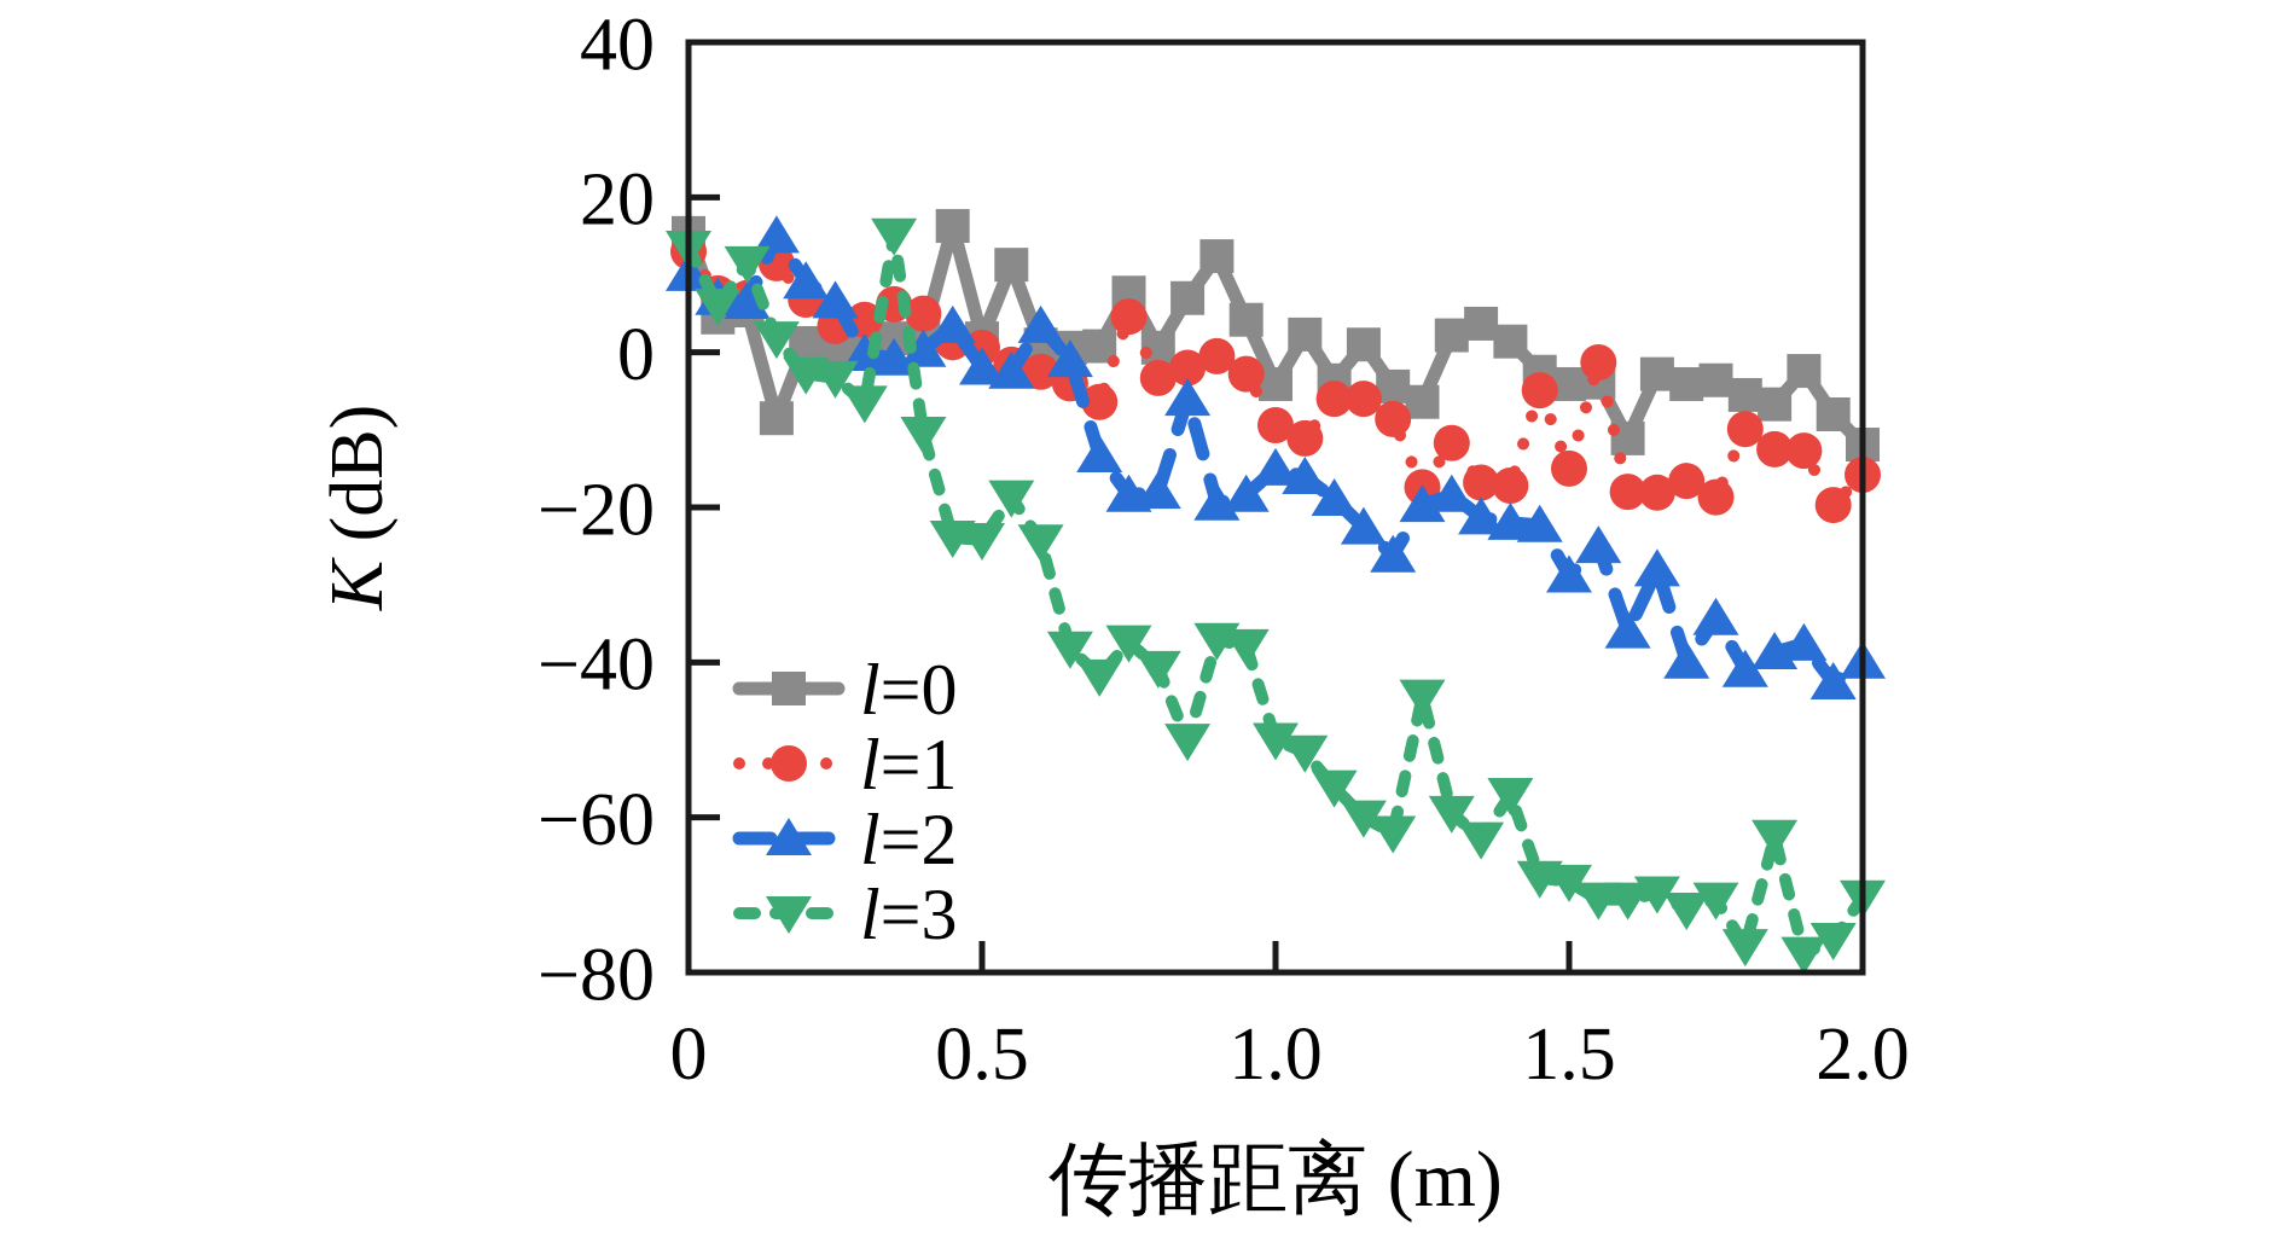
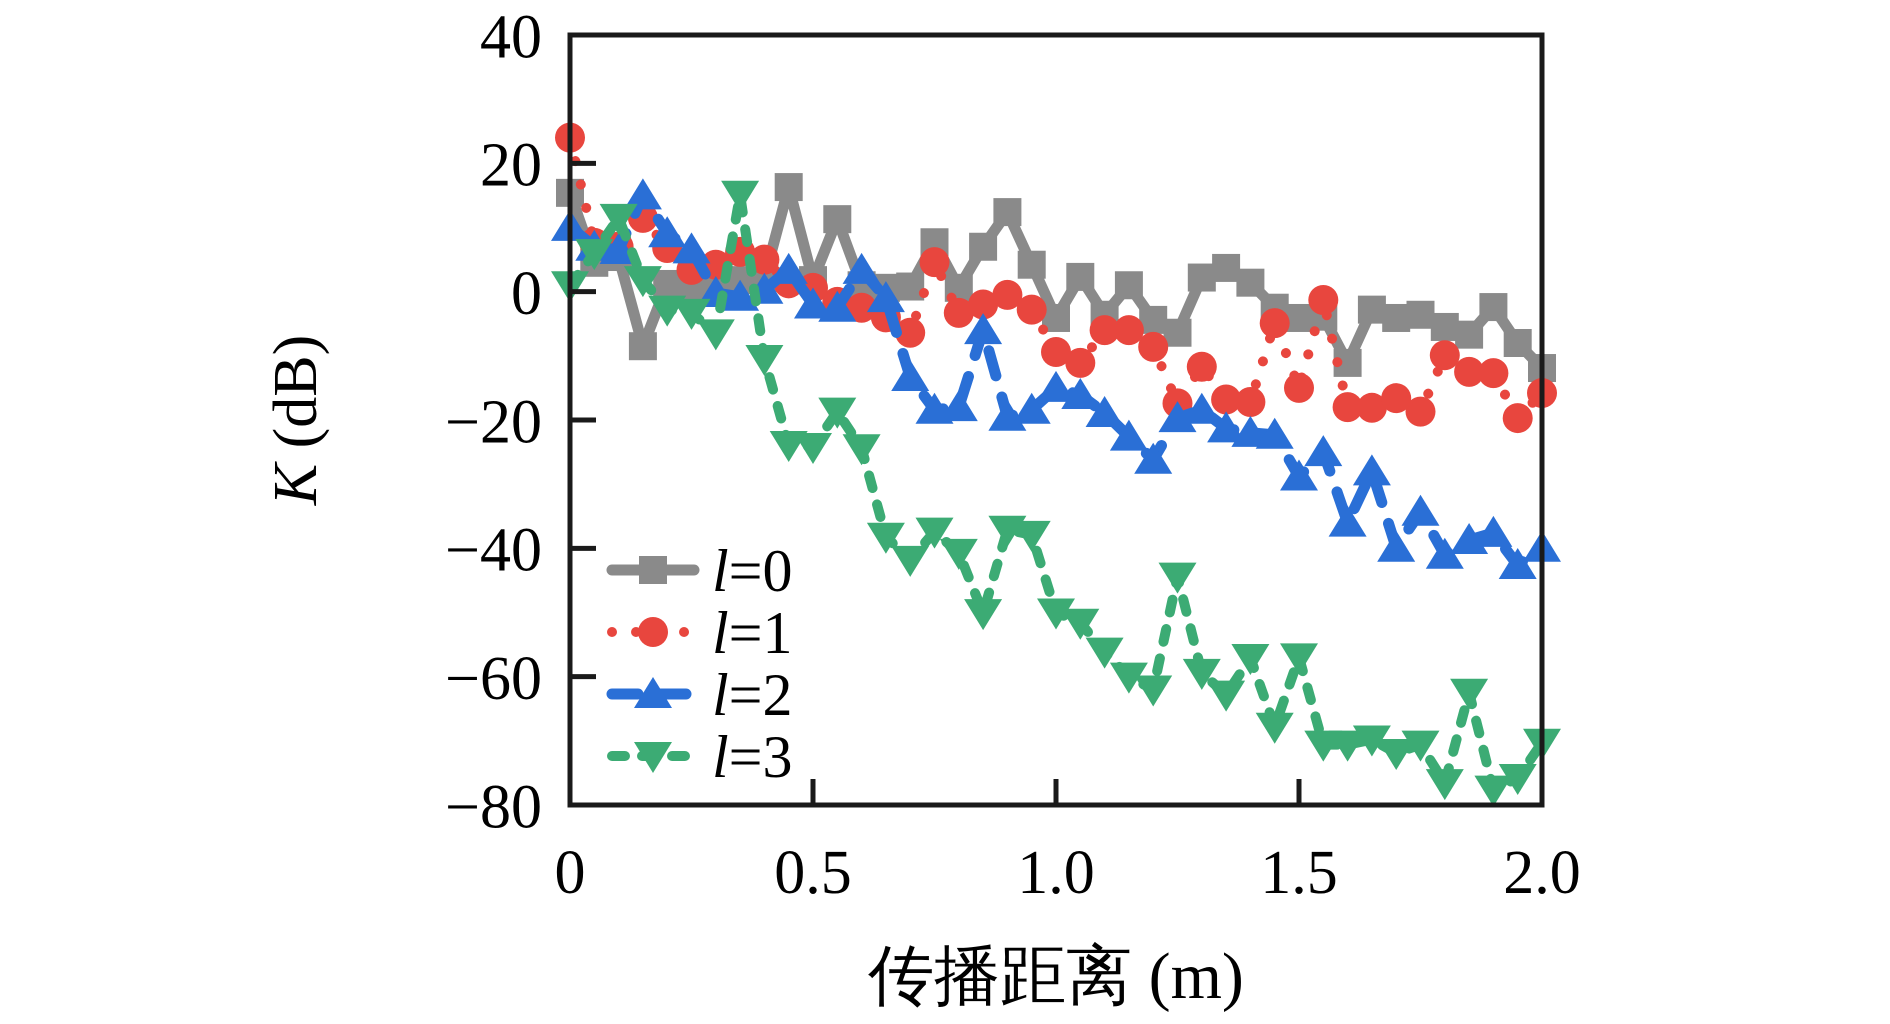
l=1/0: 13 -> 24
l=3/0: 14 -> 1
l=3/1.5: -68 -> -57
